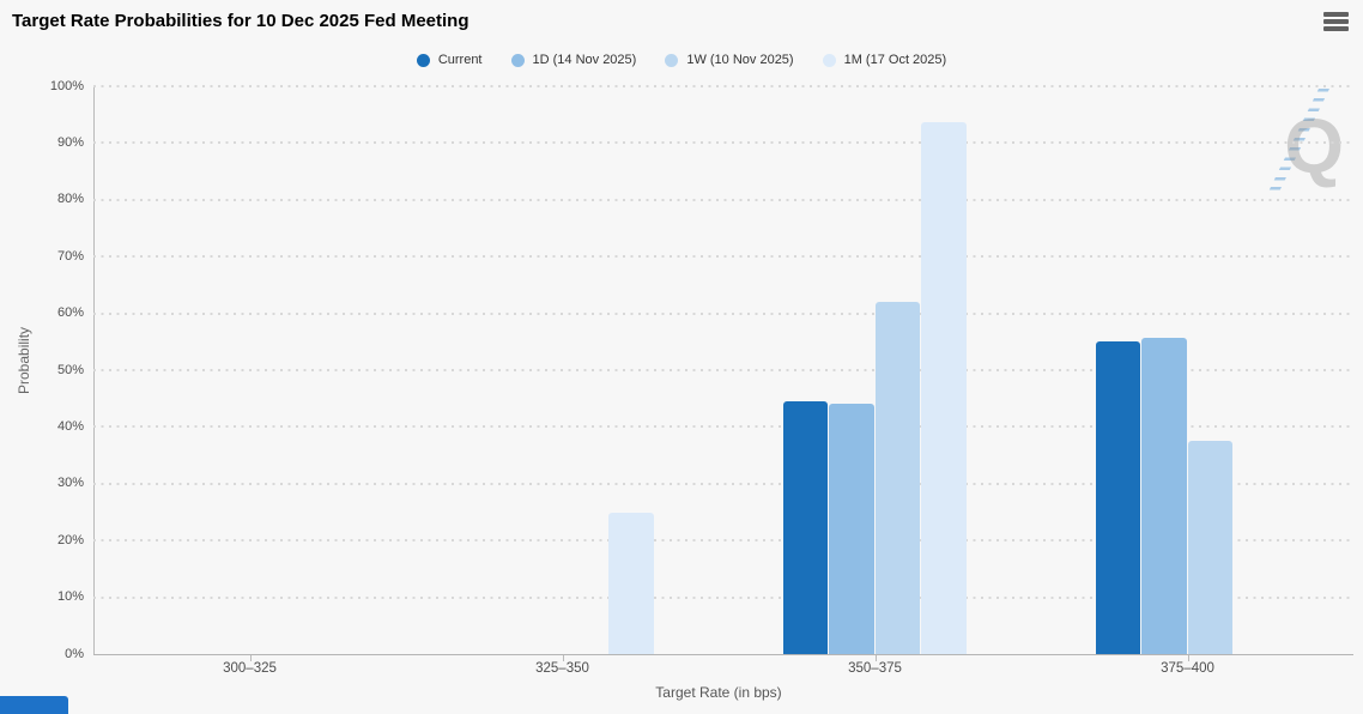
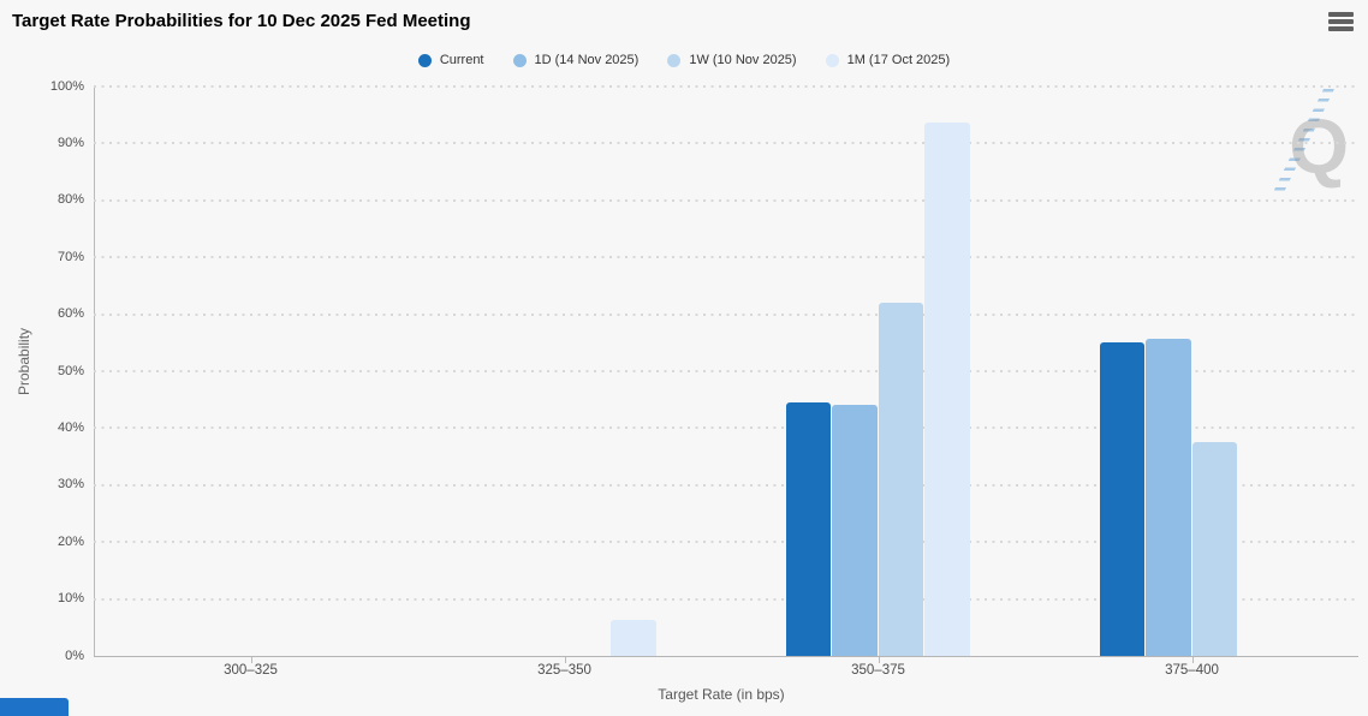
1M (17 Oct 2025)/325–350: 25% -> 6%
